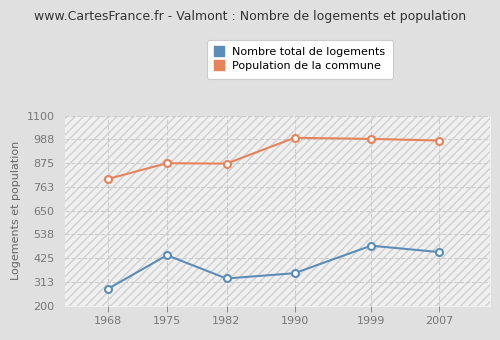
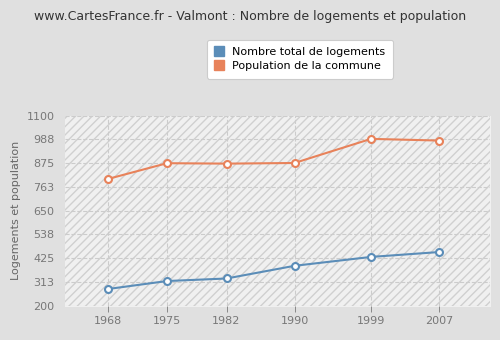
Nombre total de logements/1975: 440 -> 318
Nombre total de logements/1990: 355 -> 390
Population de la commune/1990: 995 -> 876
Nombre total de logements/1999: 485 -> 432
